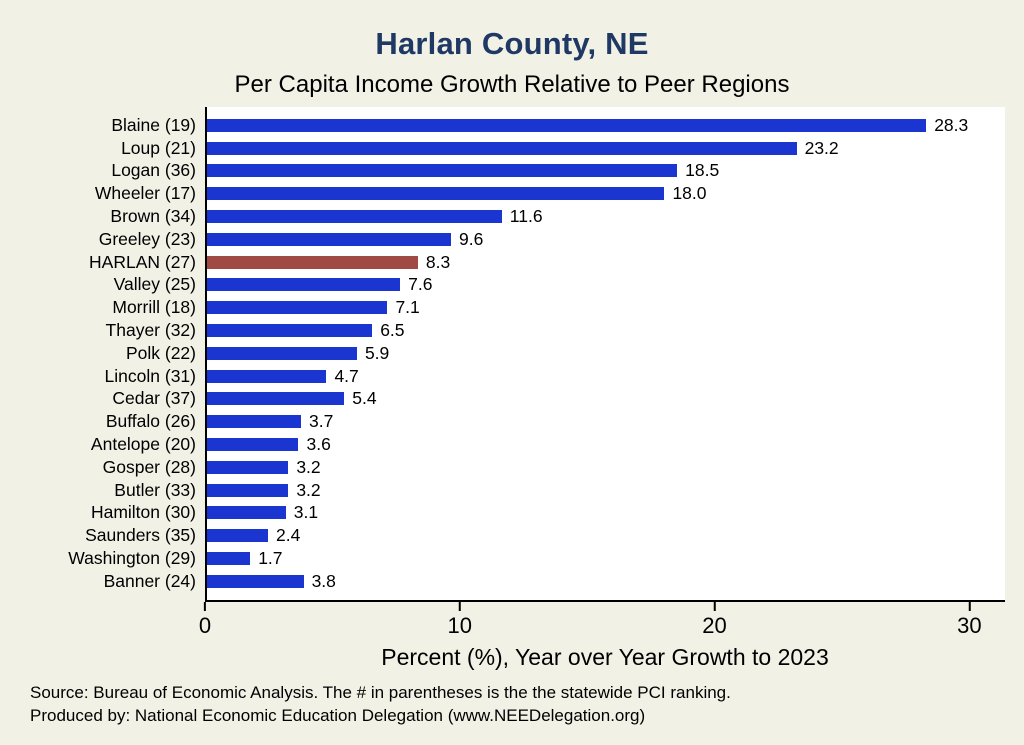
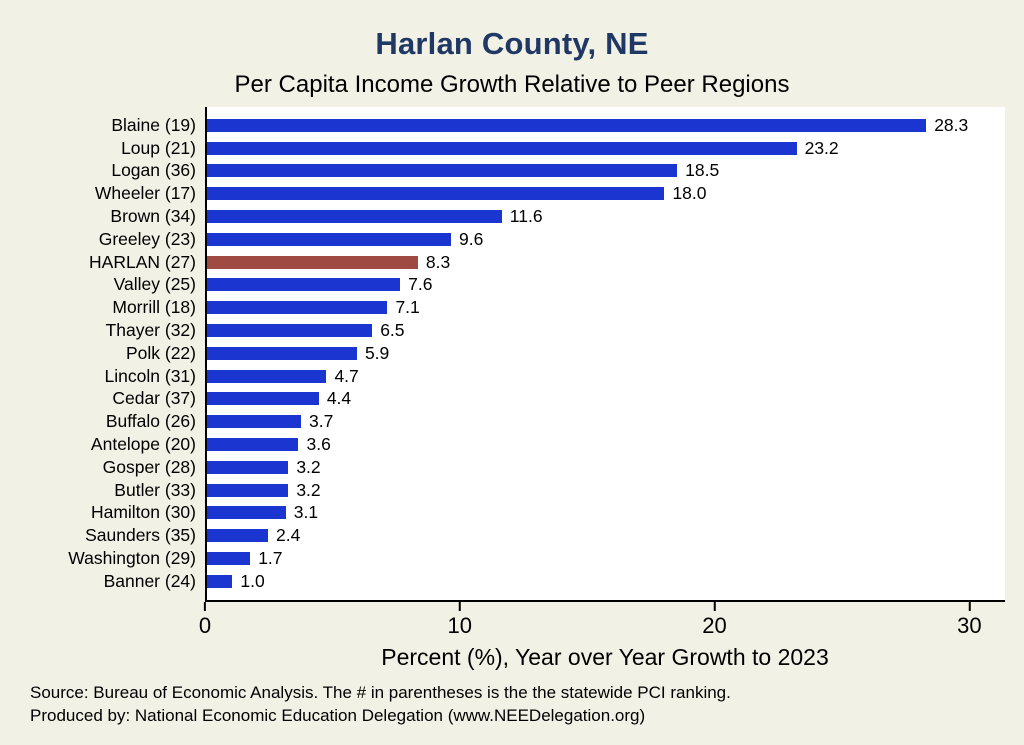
Cedar (37): 5.4 -> 4.4
Banner (24): 3.8 -> 1.0
